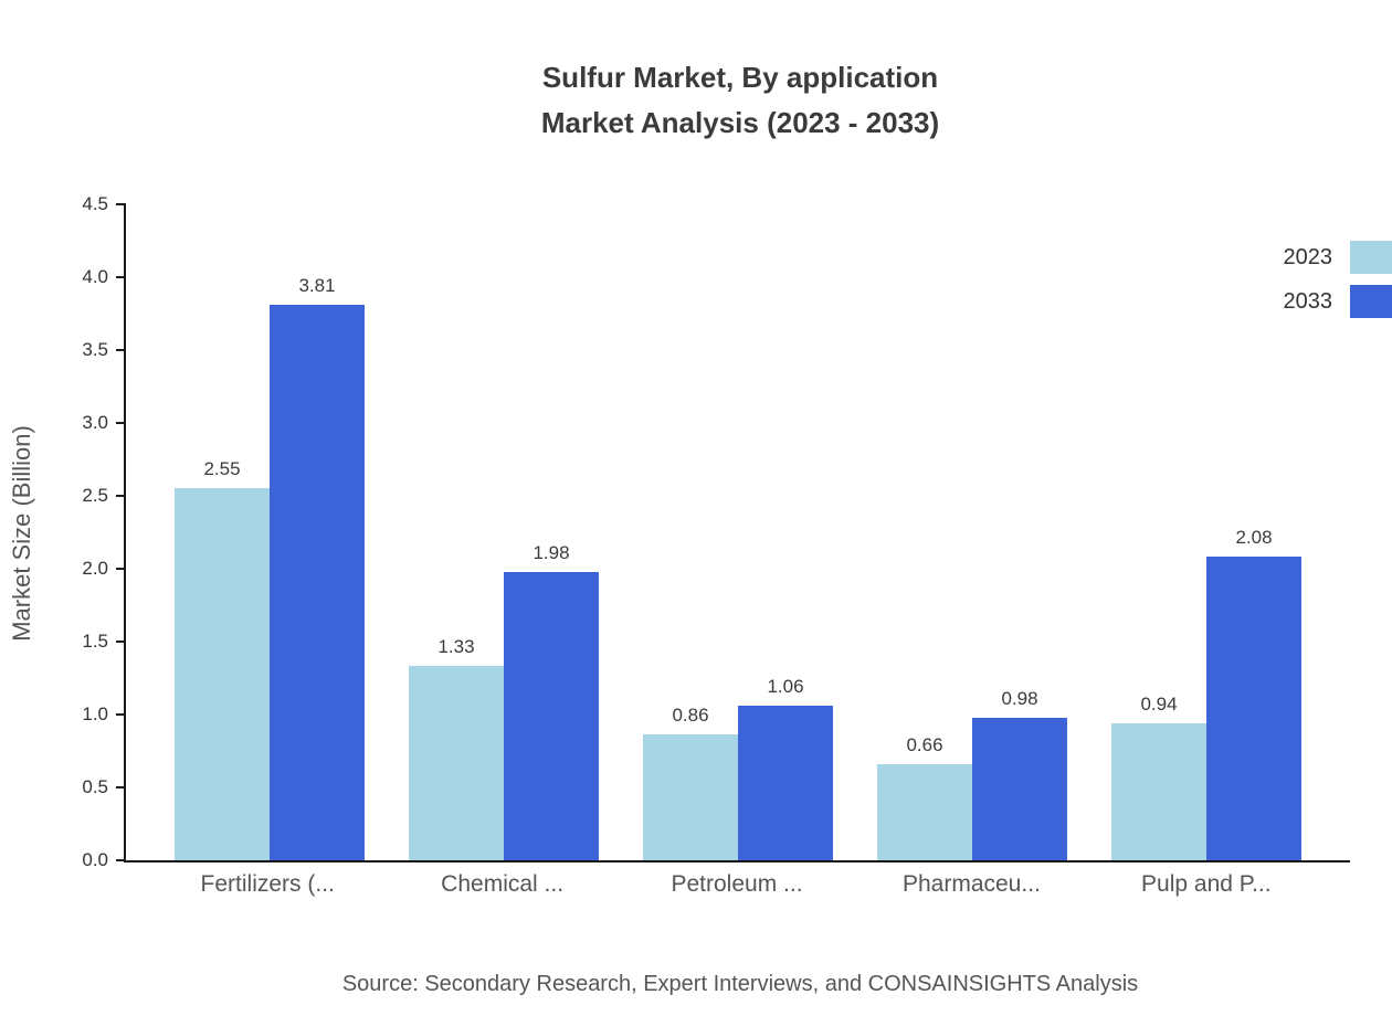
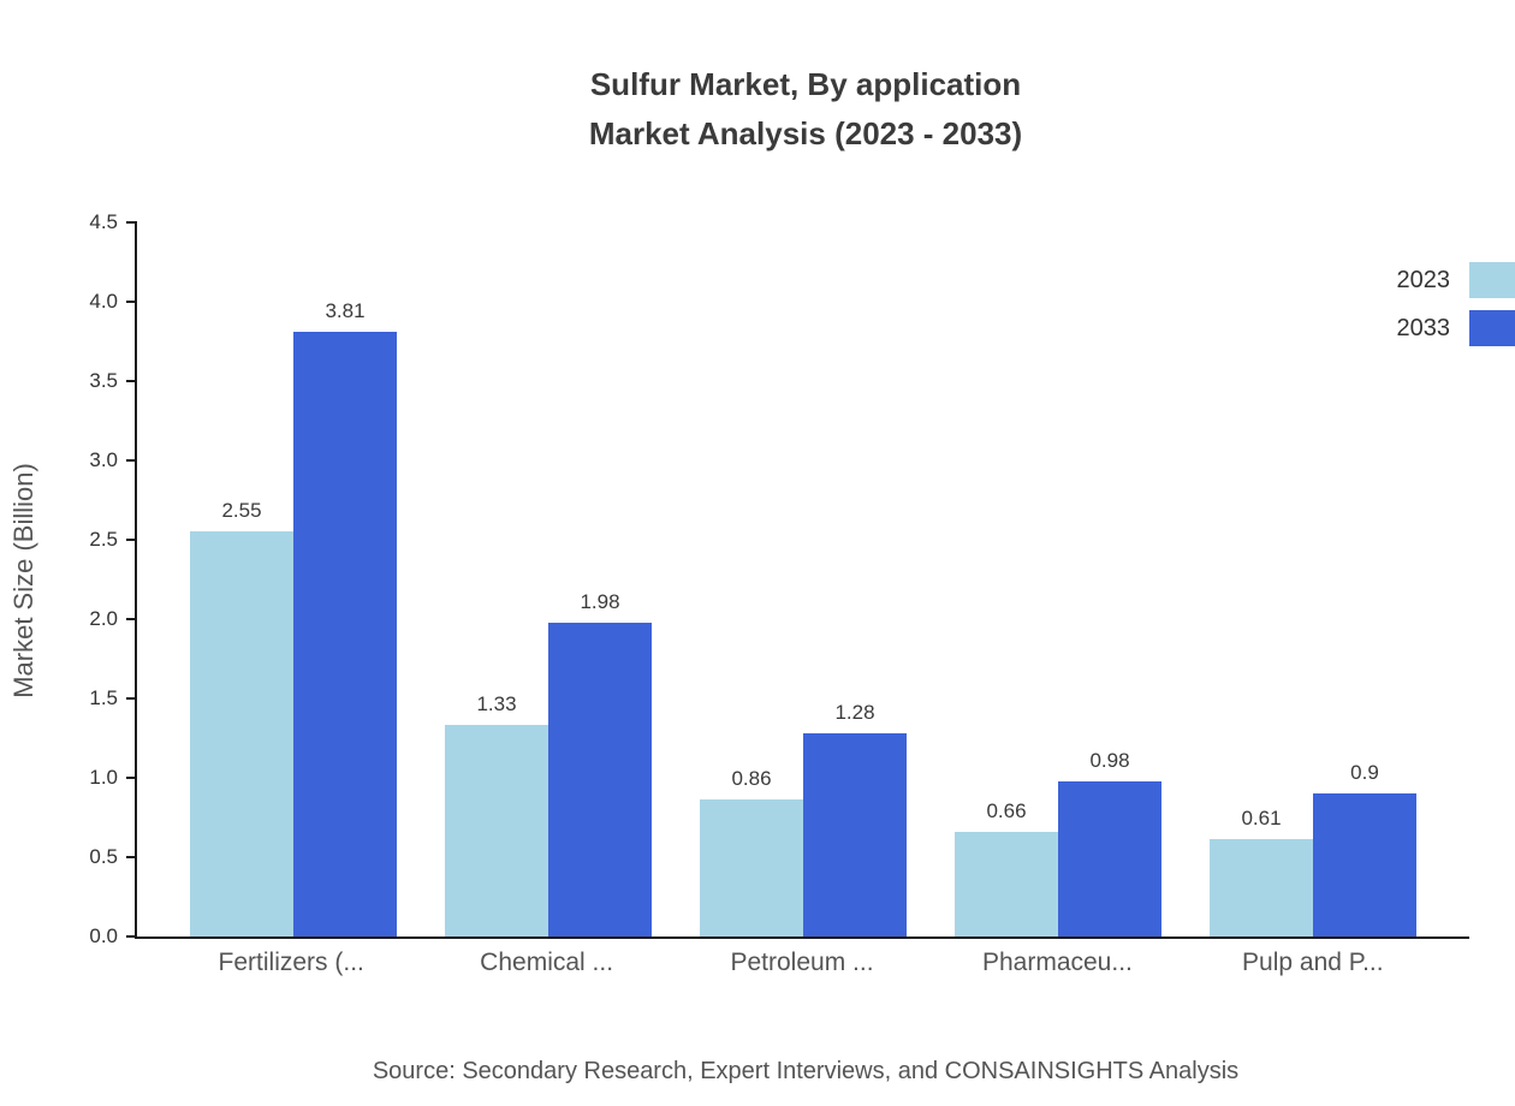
2033/Petroleum ...: 1.06 -> 1.28
2023/Pulp and P...: 0.94 -> 0.61
2033/Pulp and P...: 2.08 -> 0.9
